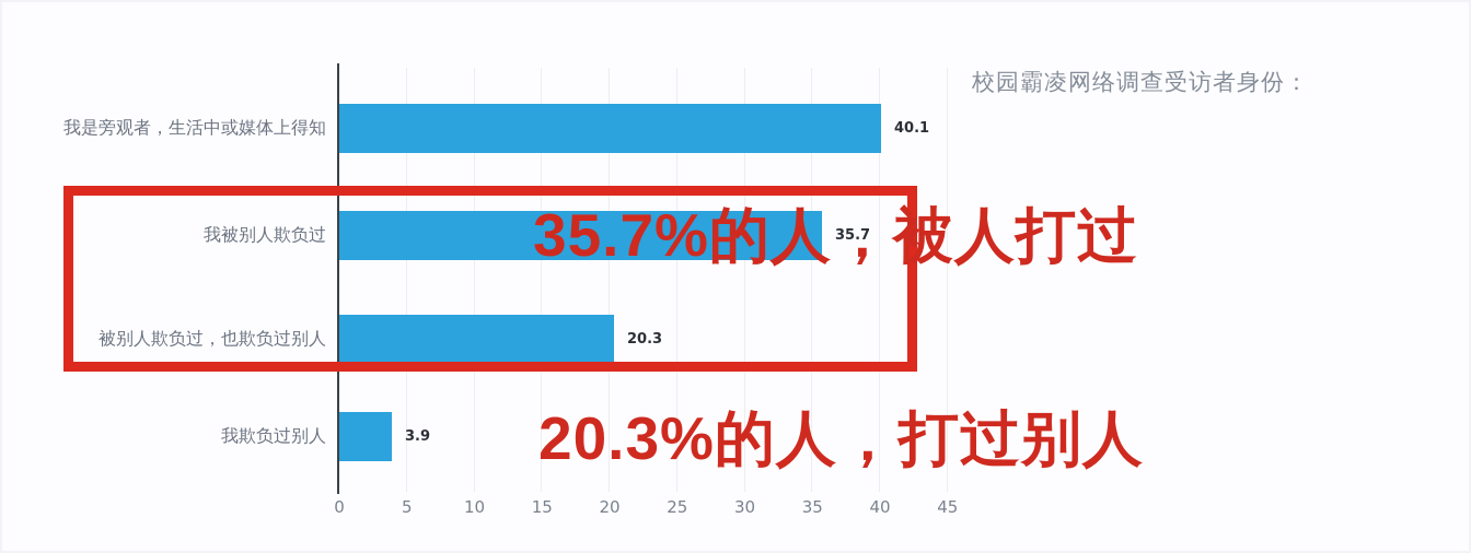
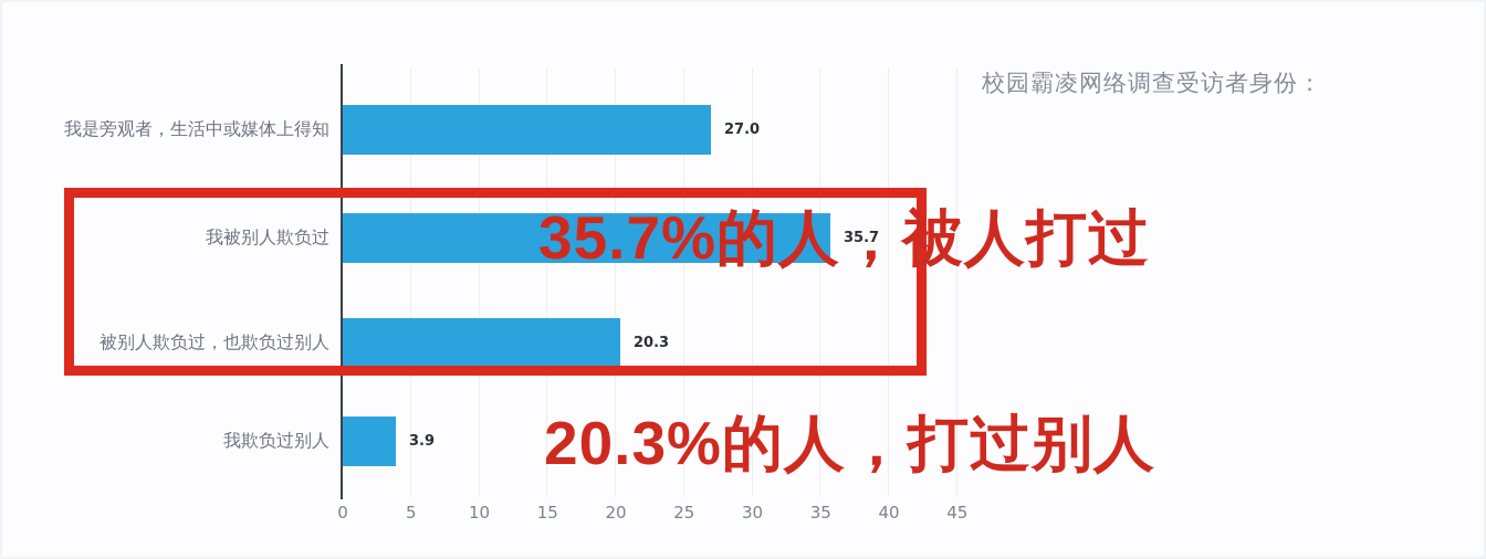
我是旁观者，生活中或媒体上得知: 40.1 -> 27.0
